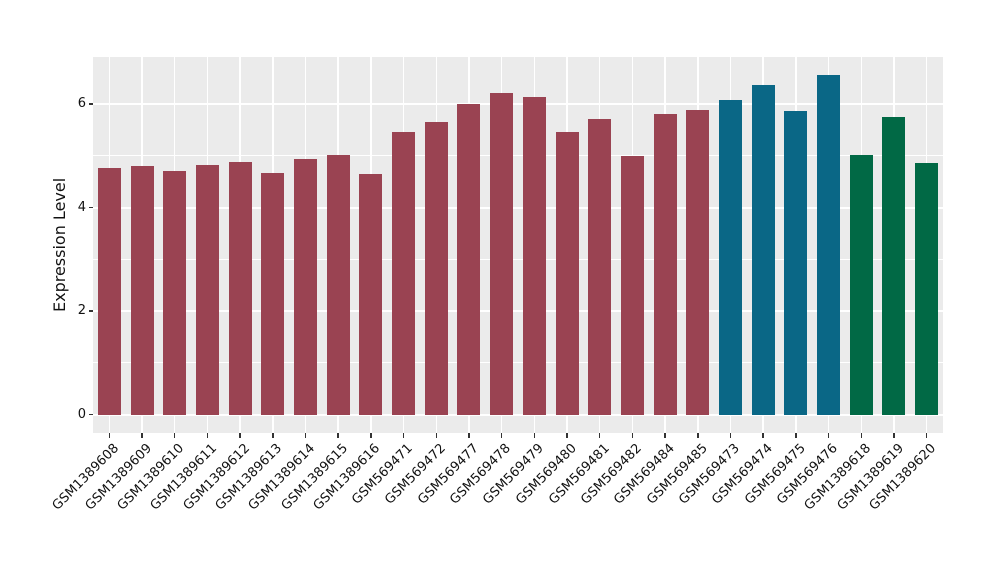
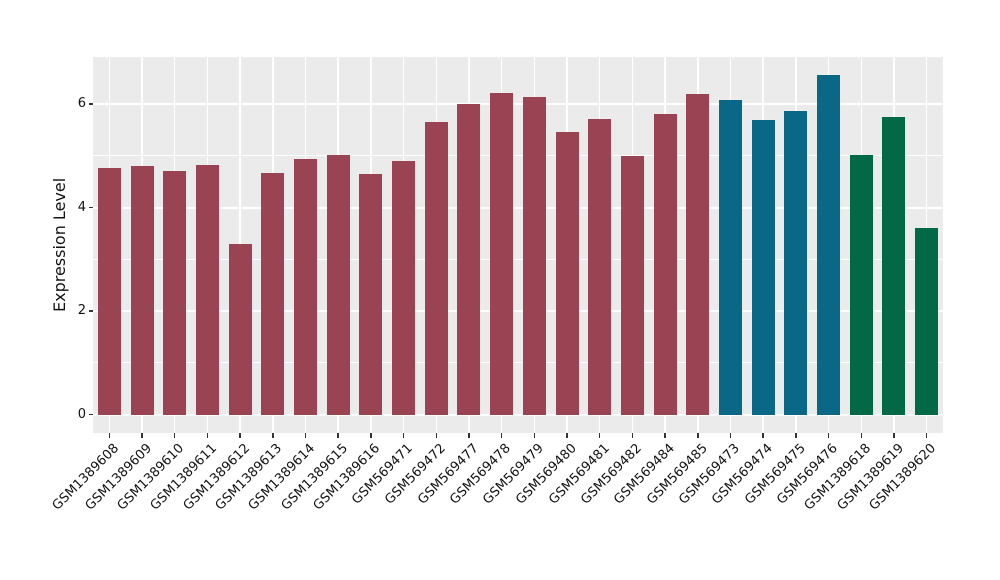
GSM1389612: 4.9 -> 3.3
GSM569471: 5.5 -> 4.9
GSM569485: 5.9 -> 6.2
GSM569474: 6.4 -> 5.7
GSM1389620: 4.9 -> 3.6
